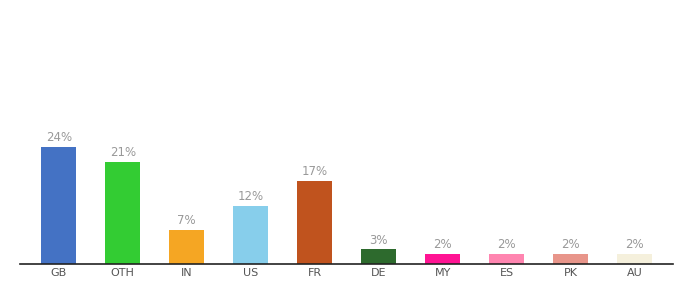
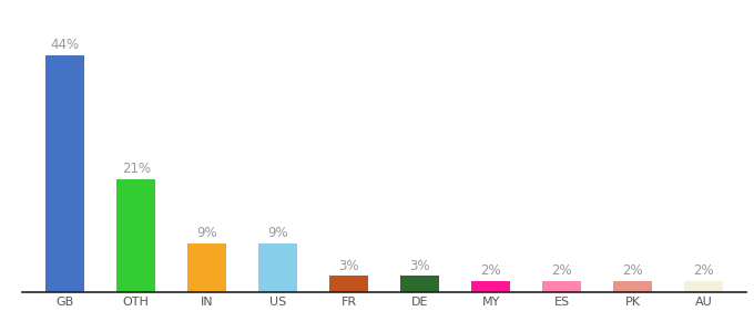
GB: 24% -> 44%
IN: 7% -> 9%
US: 12% -> 9%
FR: 17% -> 3%
